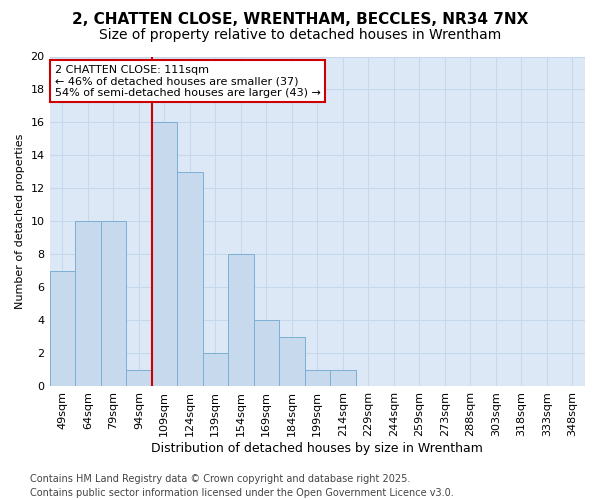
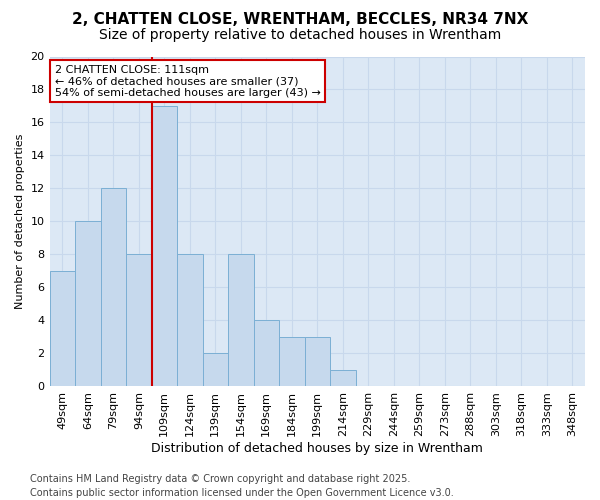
79sqm: 10 -> 12
94sqm: 1 -> 8
109sqm: 16 -> 17
124sqm: 13 -> 8
199sqm: 1 -> 3
